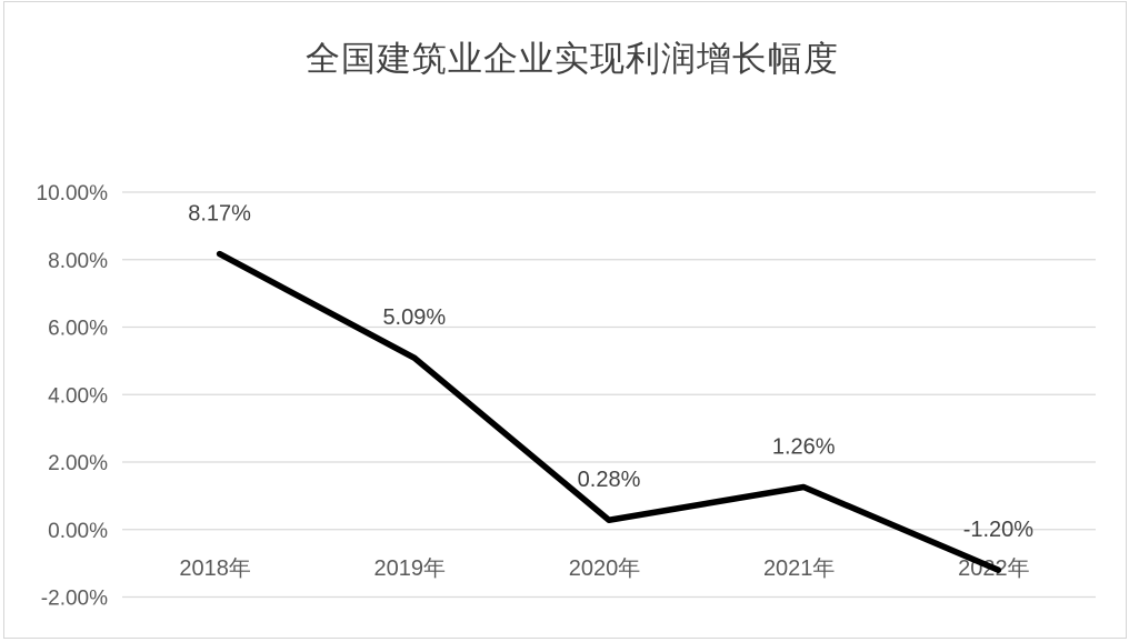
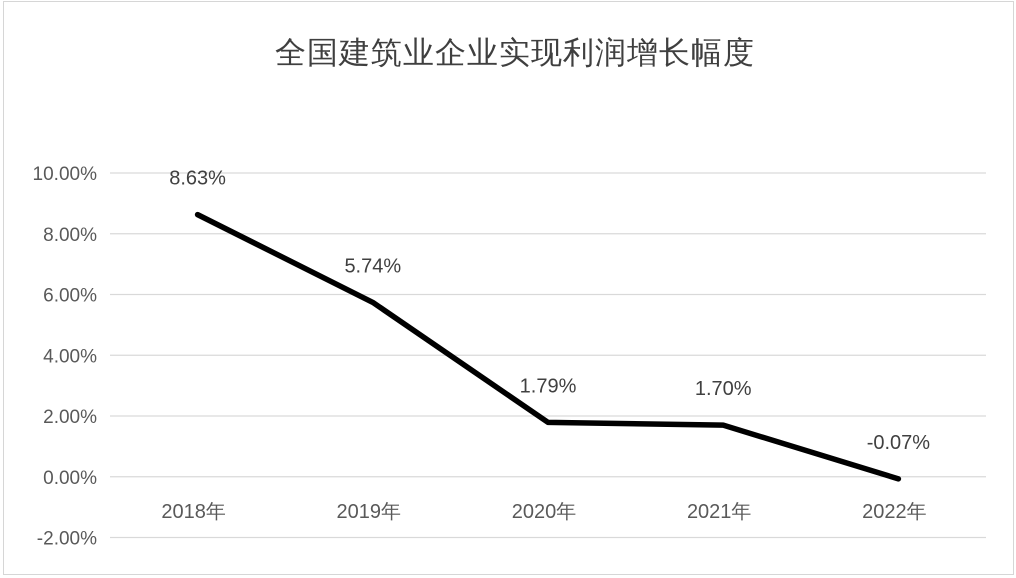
2018年: 8.17% -> 8.63%
2019年: 5.09% -> 5.74%
2020年: 0.28% -> 1.79%
2021年: 1.26% -> 1.70%
2022年: -1.20% -> -0.07%
